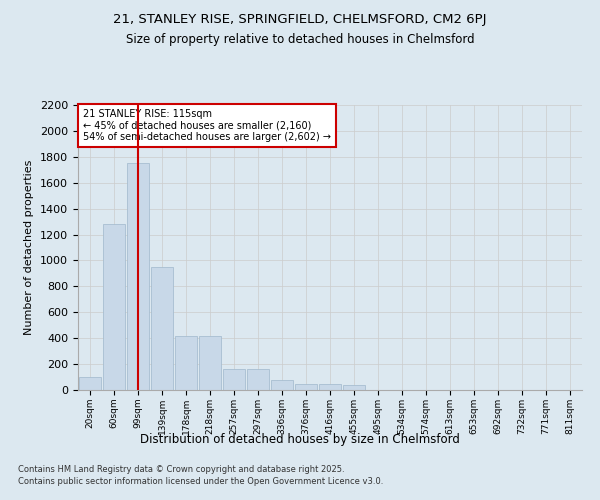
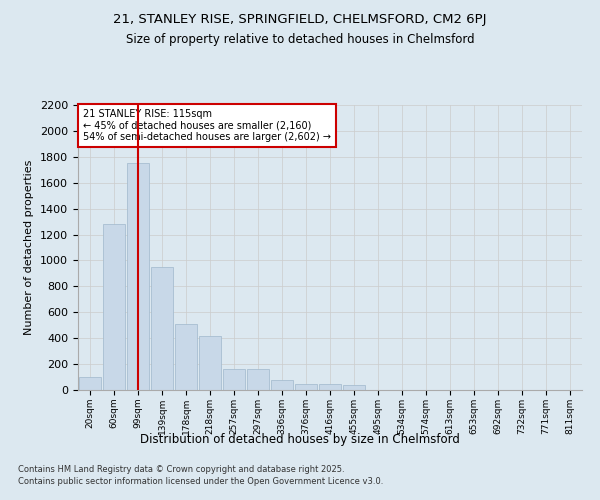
178sqm: 420 -> 510
